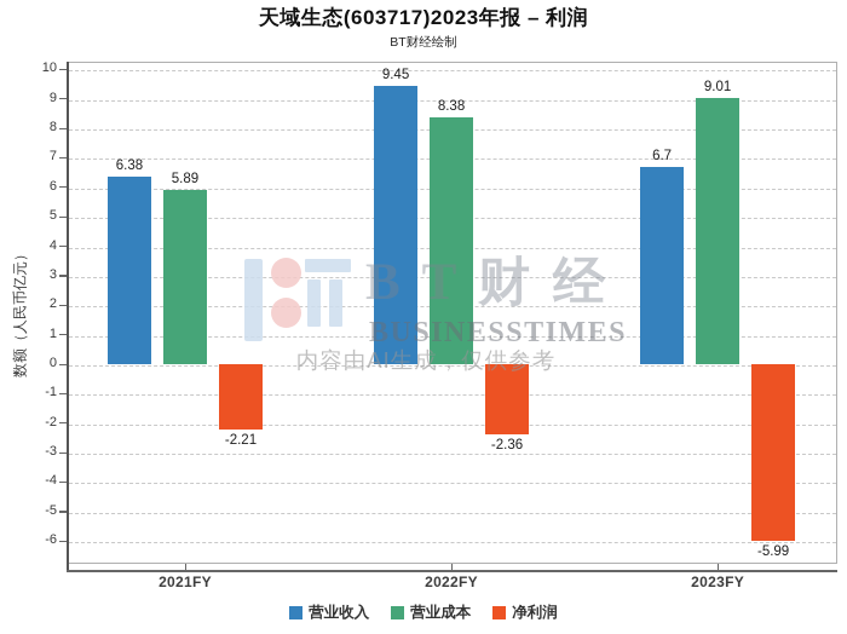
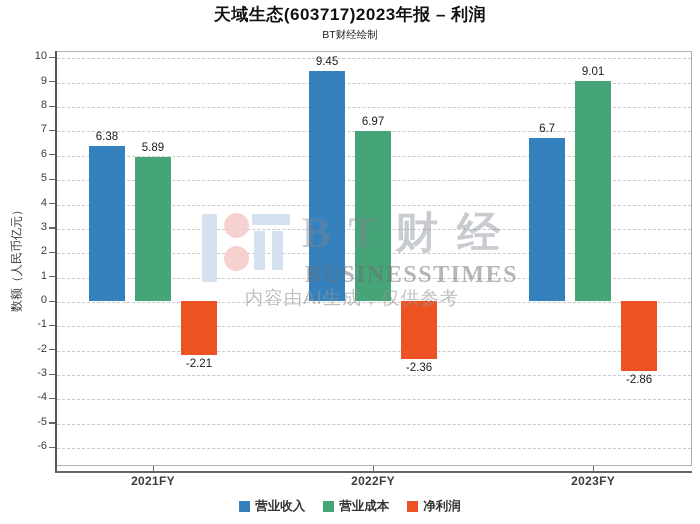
营业成本/2022FY: 8.38 -> 6.97
净利润/2023FY: -5.99 -> -2.86
